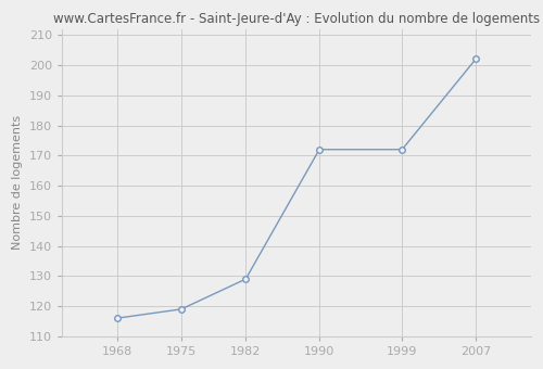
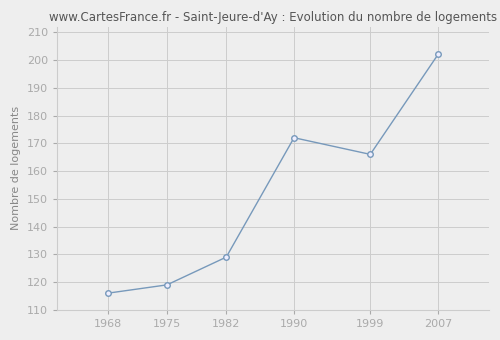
1999: 172 -> 166
